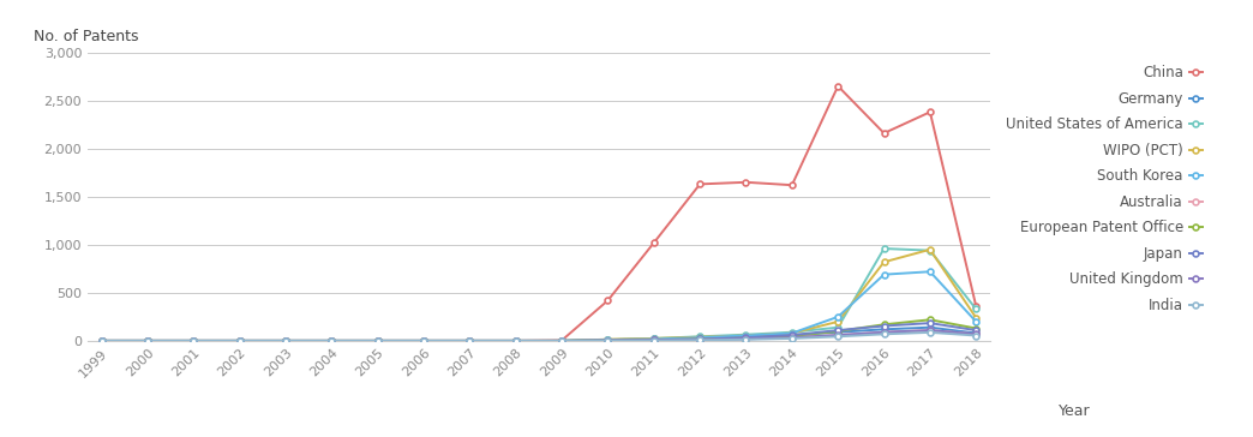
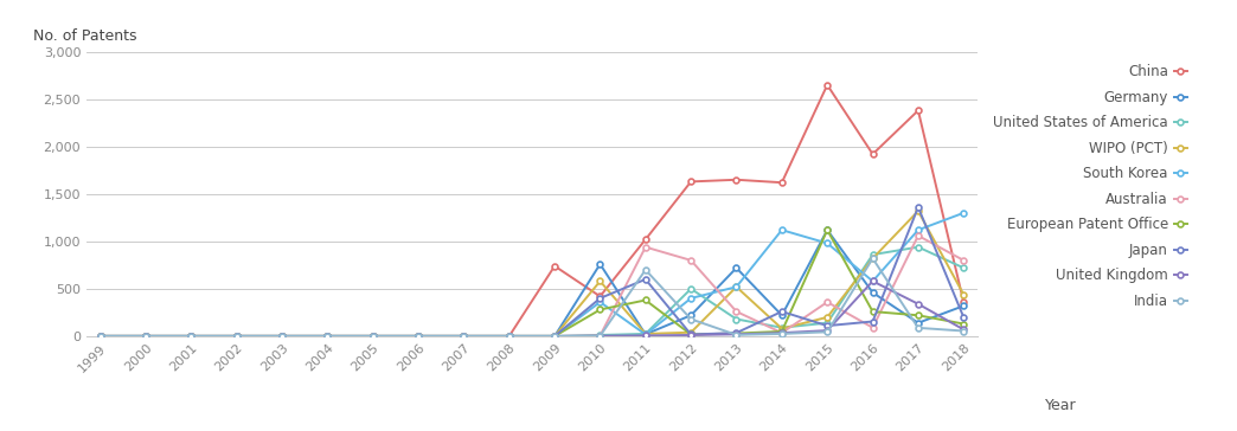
China/2009: 0 -> 740
Germany/2010: 10 -> 760
WIPO (PCT)/2010: 20 -> 580
South Korea/2010: 10 -> 360
European Patent Office/2010: 0 -> 280
Japan/2010: 0 -> 400
Australia/2011: 10 -> 940
European Patent Office/2011: 10 -> 380
Japan/2011: 10 -> 600
India/2011: 0 -> 700
Germany/2012: 30 -> 220
United States of America/2012: 40 -> 500
South Korea/2012: 40 -> 400
Australia/2012: 20 -> 800
India/2012: 10 -> 180
Germany/2013: 40 -> 720
United States of America/2013: 60 -> 180
WIPO (PCT)/2013: 60 -> 520
South Korea/2013: 60 -> 520
Australia/2013: 20 -> 260
Germany/2014: 60 -> 220
South Korea/2014: 80 -> 1,120
Japan/2014: 60 -> 260
Germany/2015: 90 -> 1,120
South Korea/2015: 250 -> 980
Australia/2015: 60 -> 360
European Patent Office/2015: 100 -> 1,120
China/2016: 2,160 -> 1,920
Germany/2016: 120 -> 460
United States of America/2016: 960 -> 860
South Korea/2016: 690 -> 580
European Patent Office/2016: 170 -> 260
United Kingdom/2016: 90 -> 580
India/2016: 70 -> 820
WIPO (PCT)/2017: 950 -> 1,320
South Korea/2017: 720 -> 1,120
Australia/2017: 110 -> 1,060
Japan/2017: 180 -> 1,360
United Kingdom/2017: 110 -> 340
Germany/2018: 80 -> 320
United States of America/2018: 330 -> 720
WIPO (PCT)/2018: 240 -> 440
South Korea/2018: 200 -> 1,300
Australia/2018: 70 -> 800
Japan/2018: 110 -> 200
